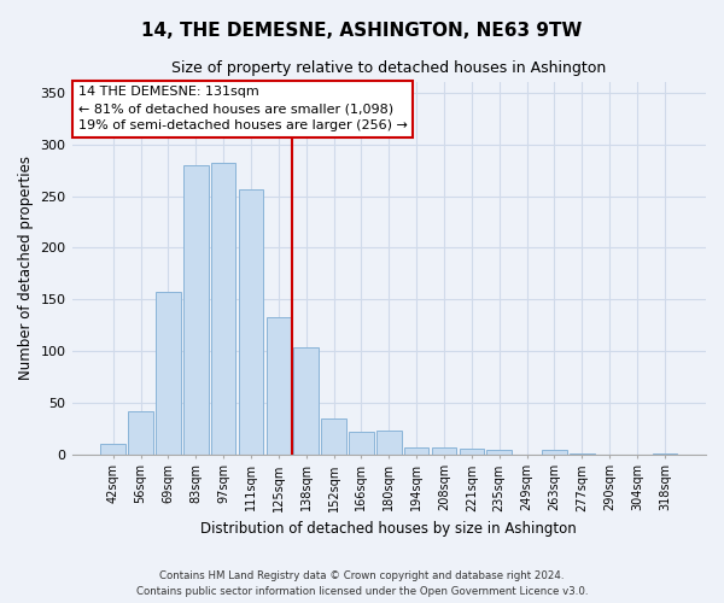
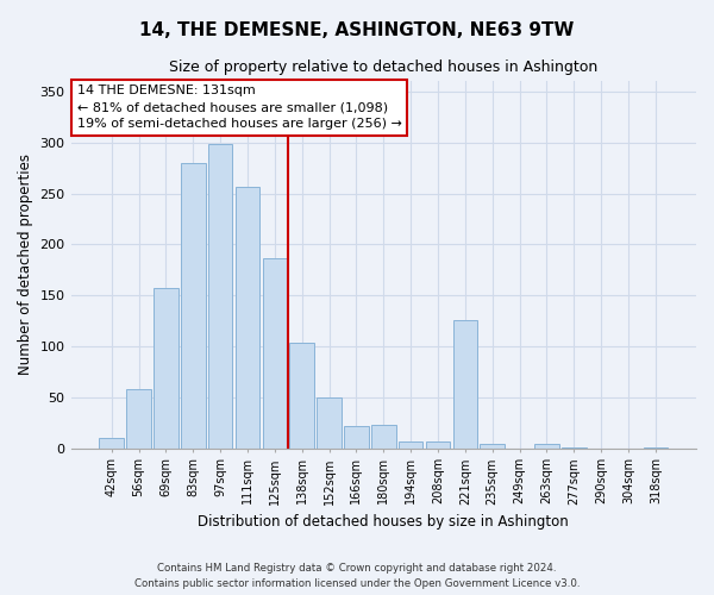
56sqm: 42 -> 58
97sqm: 282 -> 298
125sqm: 133 -> 186
152sqm: 35 -> 50
221sqm: 5 -> 126
